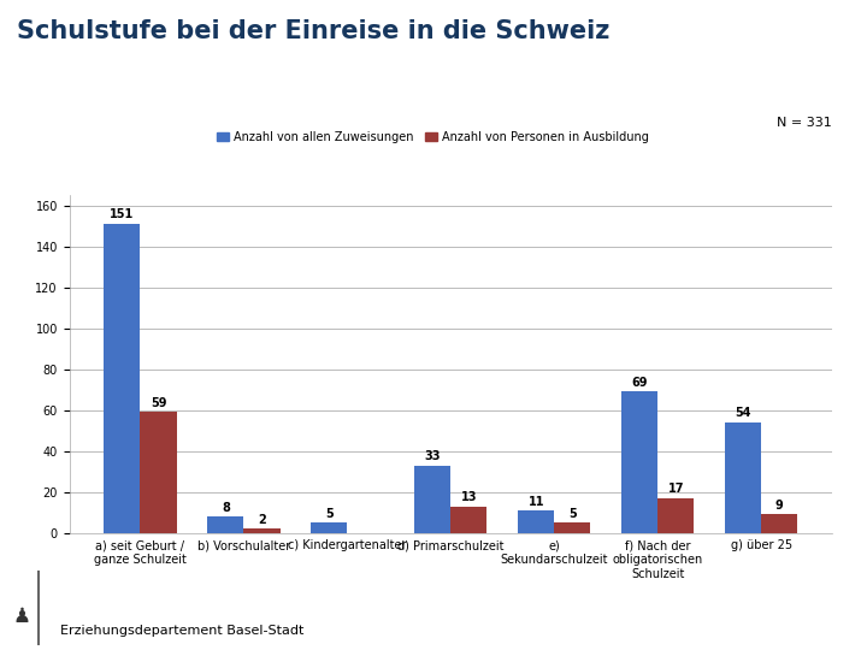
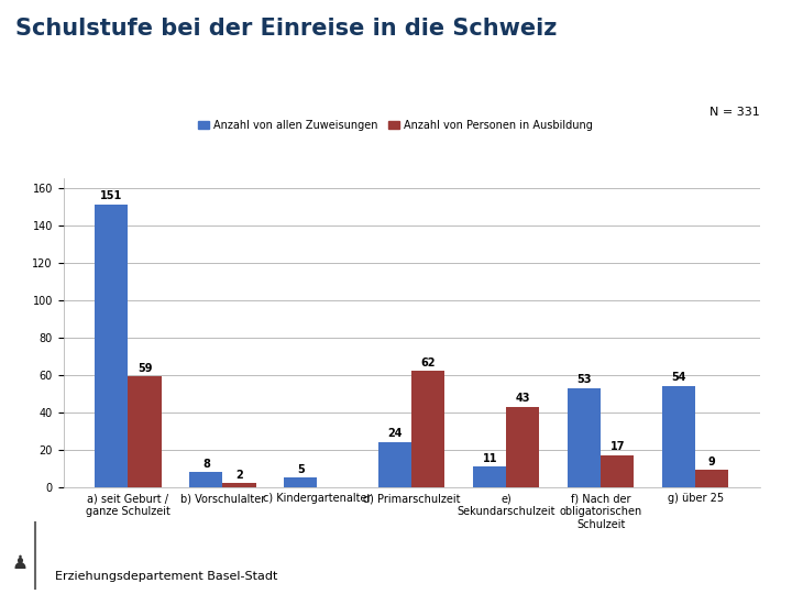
Anzahl von allen Zuweisungen/d) Primarschulzeit: 33 -> 24
Anzahl von Personen in Ausbildung/d) Primarschulzeit: 13 -> 62
Anzahl von Personen in Ausbildung/e) Sekundarschulzeit: 5 -> 43
Anzahl von allen Zuweisungen/f) Nach der obligatorischen Schulzeit: 69 -> 53
